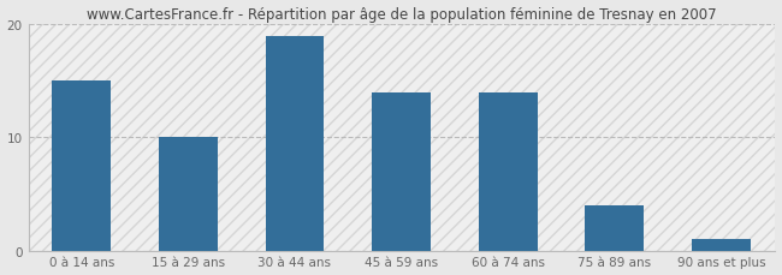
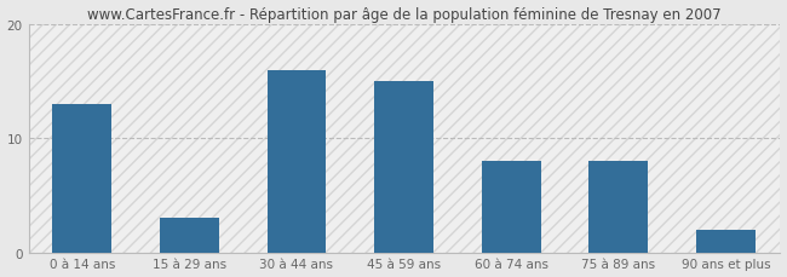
0 à 14 ans: 15 -> 13
15 à 29 ans: 10 -> 3
30 à 44 ans: 19 -> 16
45 à 59 ans: 14 -> 15
60 à 74 ans: 14 -> 8
75 à 89 ans: 4 -> 8
90 ans et plus: 1 -> 2
